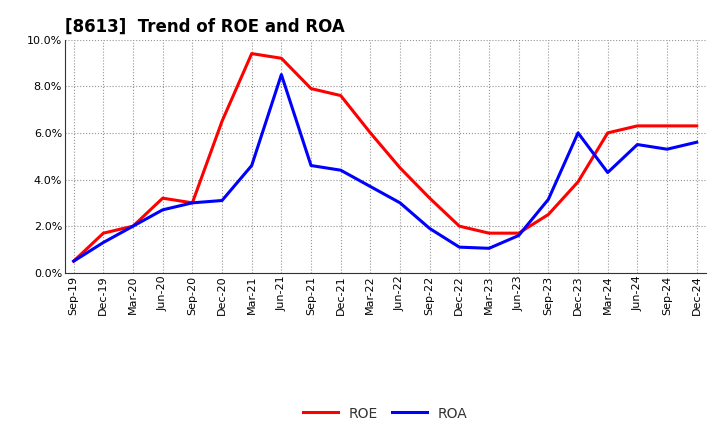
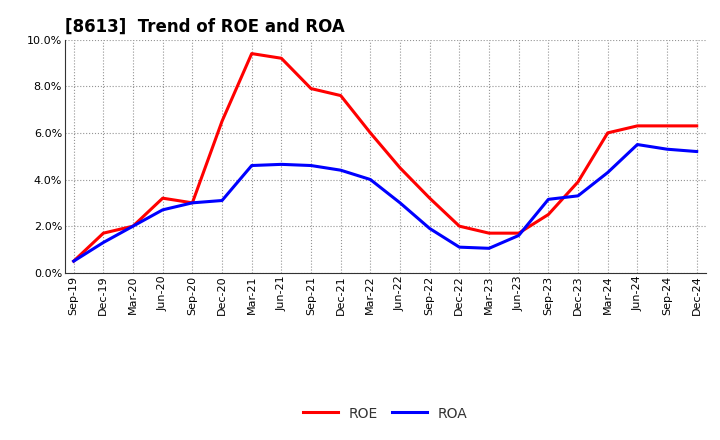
ROA/Jun-21: 8.50% -> 4.65%
ROA/Mar-22: 3.70% -> 4.00%
ROA/Dec-23: 6.00% -> 3.30%
ROA/Dec-24: 5.60% -> 5.20%
